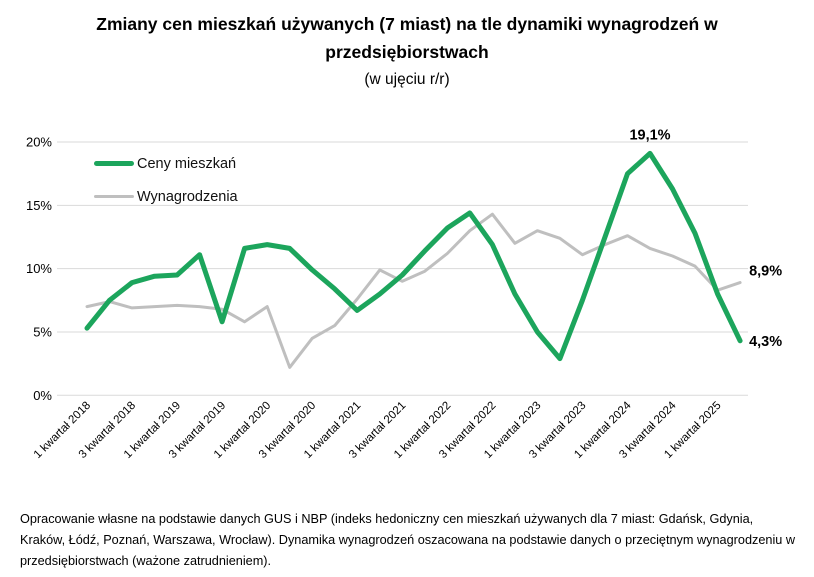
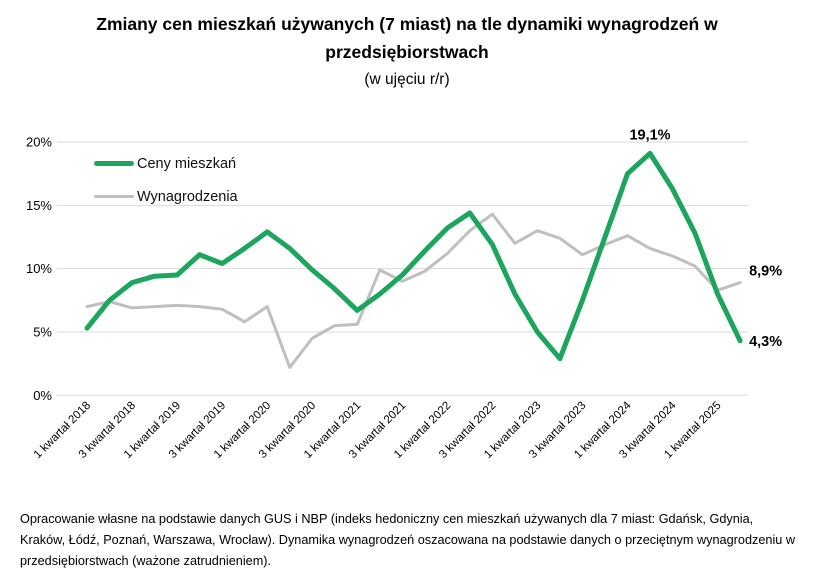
Ceny mieszkań/3 kwartał 2019: 5.8% -> 10.4%
Ceny mieszkań/1 kwartał 2020: 11.9% -> 12.9%
Wynagrodzenia/1 kwartał 2021: 7.6% -> 5.6%
